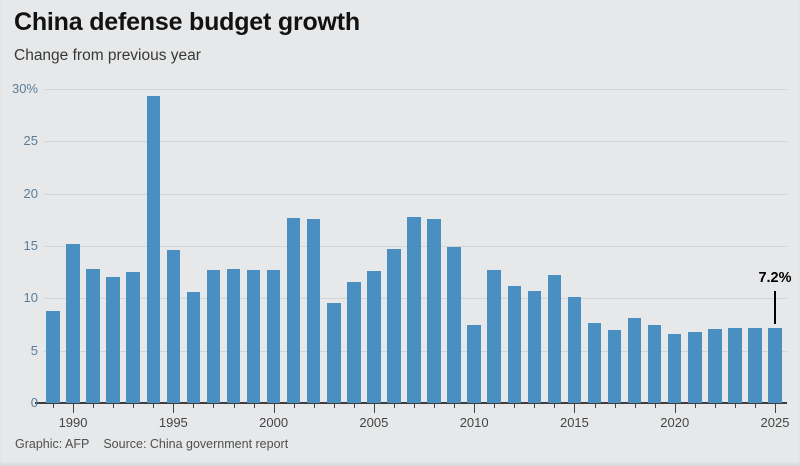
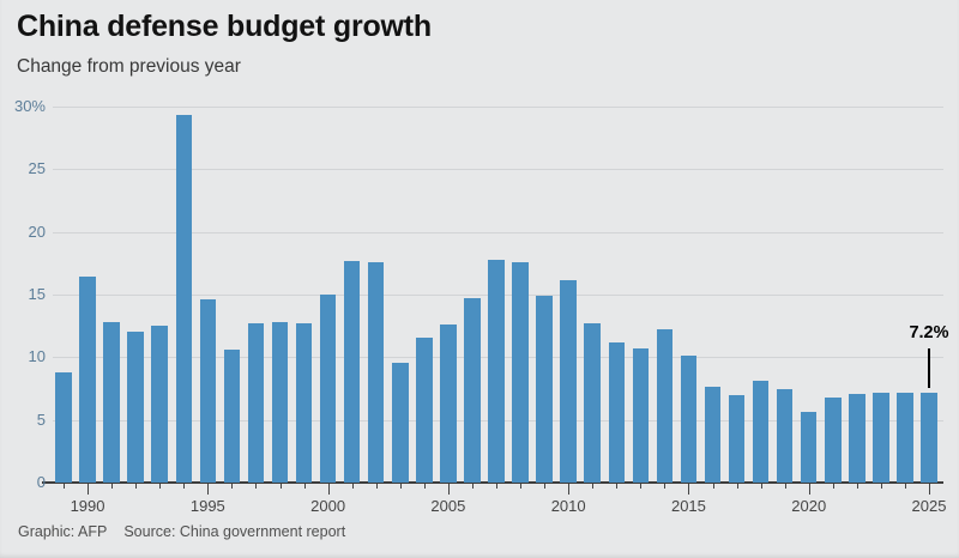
1990: 15.2% -> 16.4%
2000: 12.7% -> 15.0%
2010: 7.5% -> 16.1%
2020: 6.6% -> 5.6%
